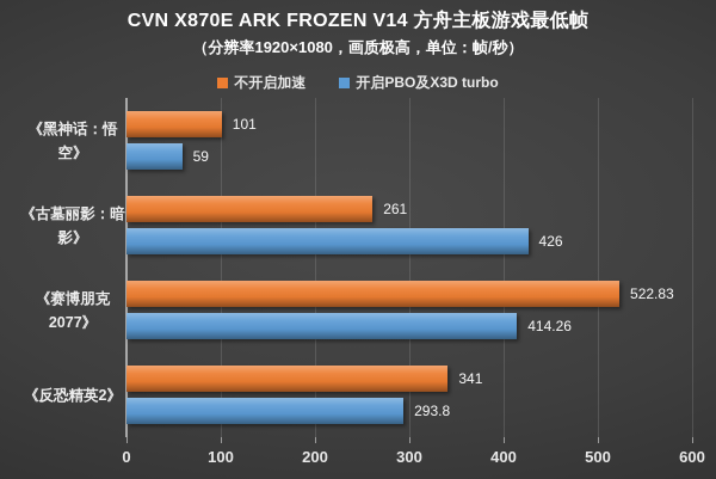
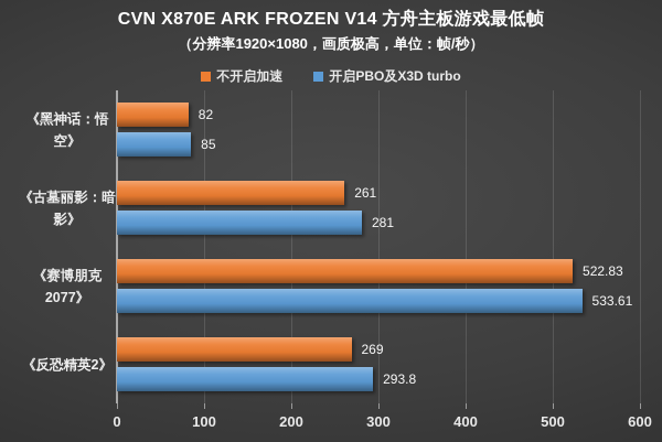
不开启加速/《黑神话：悟空》: 101 -> 82
开启PBO及X3D turbo/《黑神话：悟空》: 59 -> 85
开启PBO及X3D turbo/《古墓丽影：暗影》: 426 -> 281
开启PBO及X3D turbo/《赛博朋克2077》: 414.26 -> 533.61
不开启加速/《反恐精英2》: 341 -> 269
